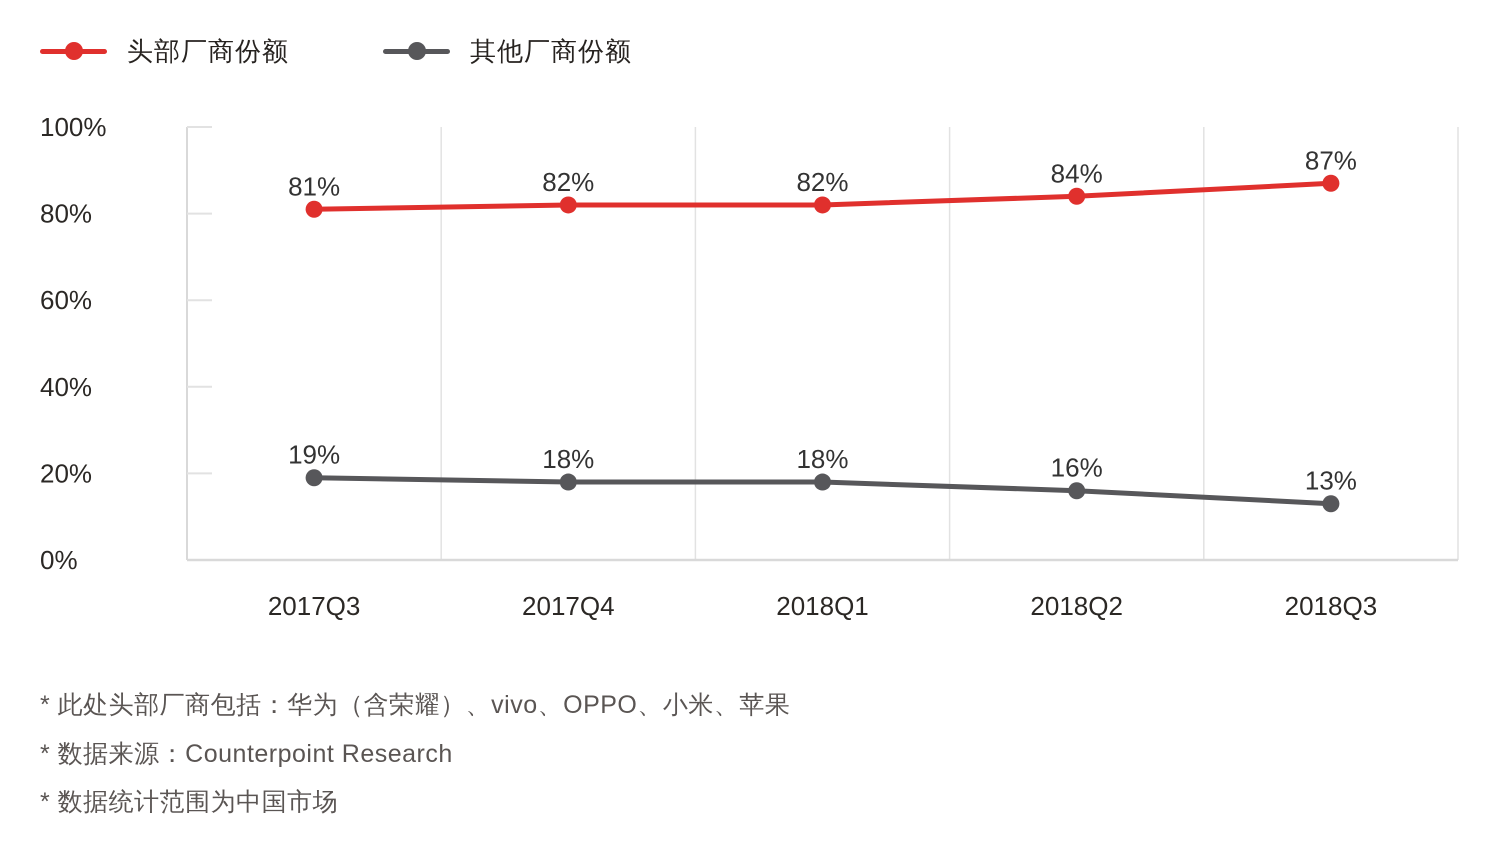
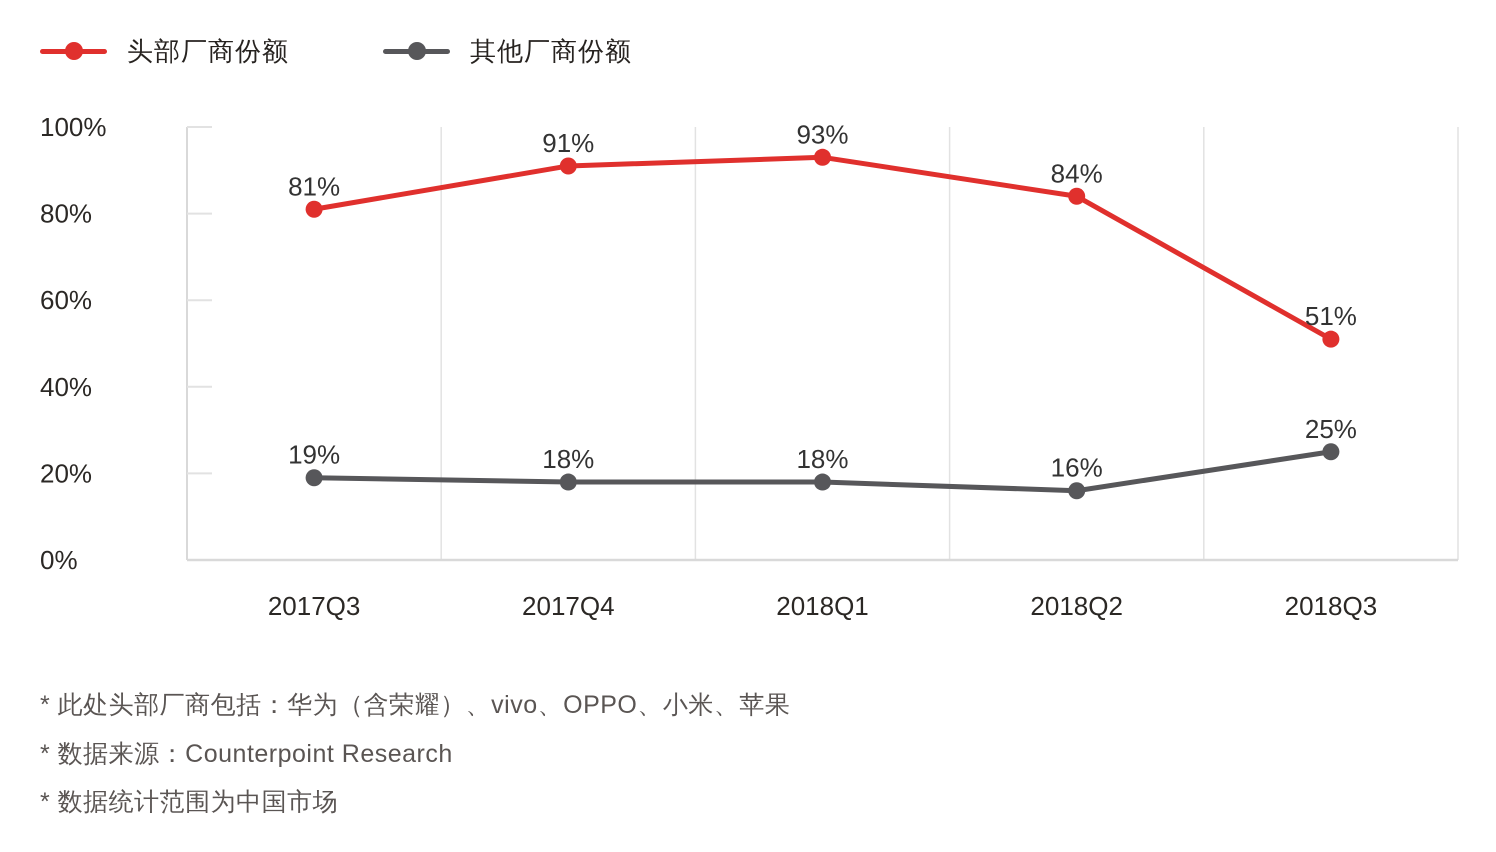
头部厂商份额/2017Q4: 82% -> 91%
头部厂商份额/2018Q1: 82% -> 93%
头部厂商份额/2018Q3: 87% -> 51%
其他厂商份额/2018Q3: 13% -> 25%
